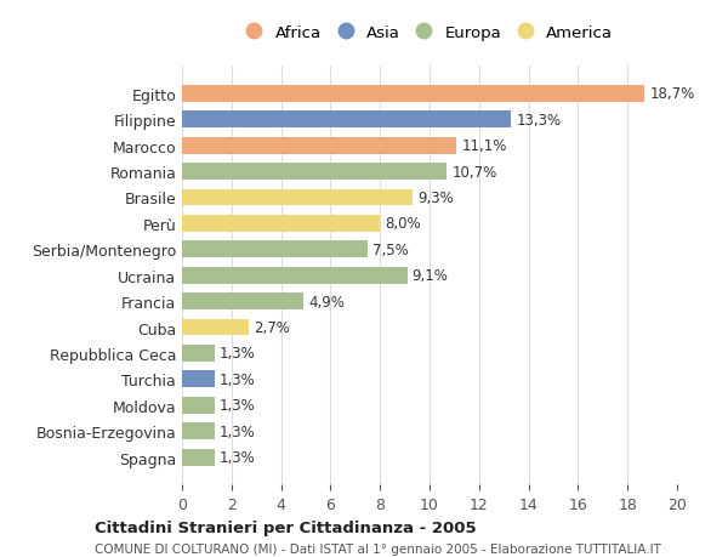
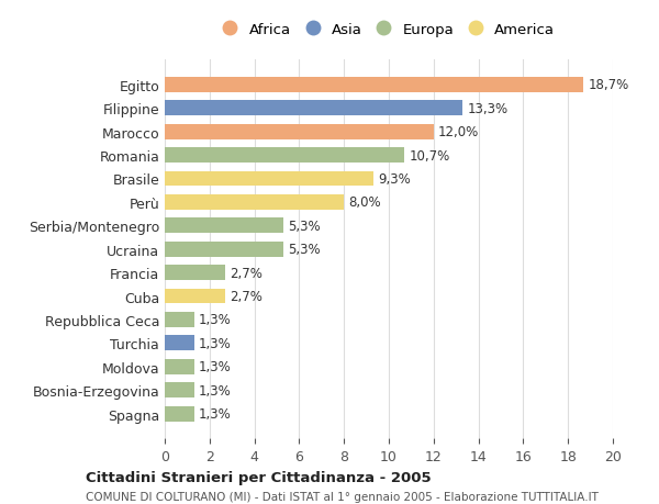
Marocco: 11,1% -> 12,0%
Serbia/Montenegro: 7,5% -> 5,3%
Ucraina: 9,1% -> 5,3%
Francia: 4,9% -> 2,7%
